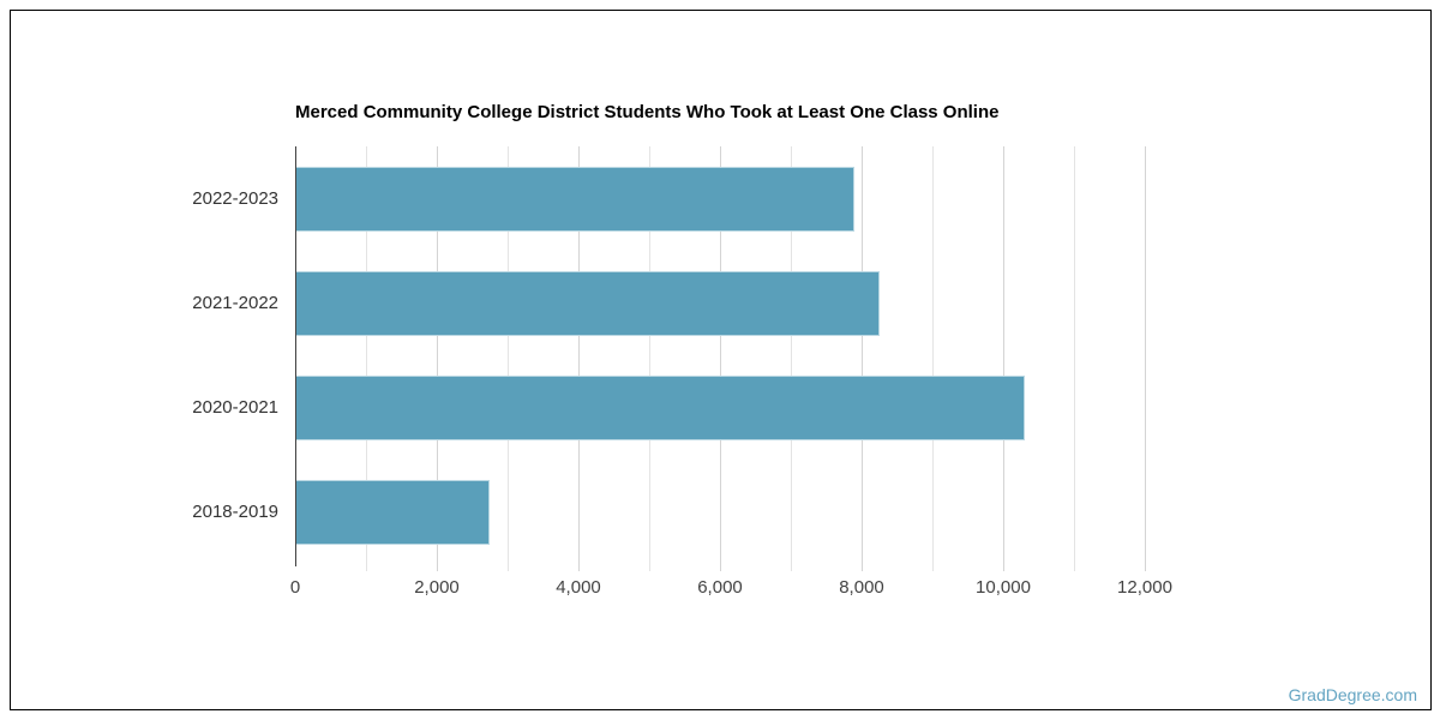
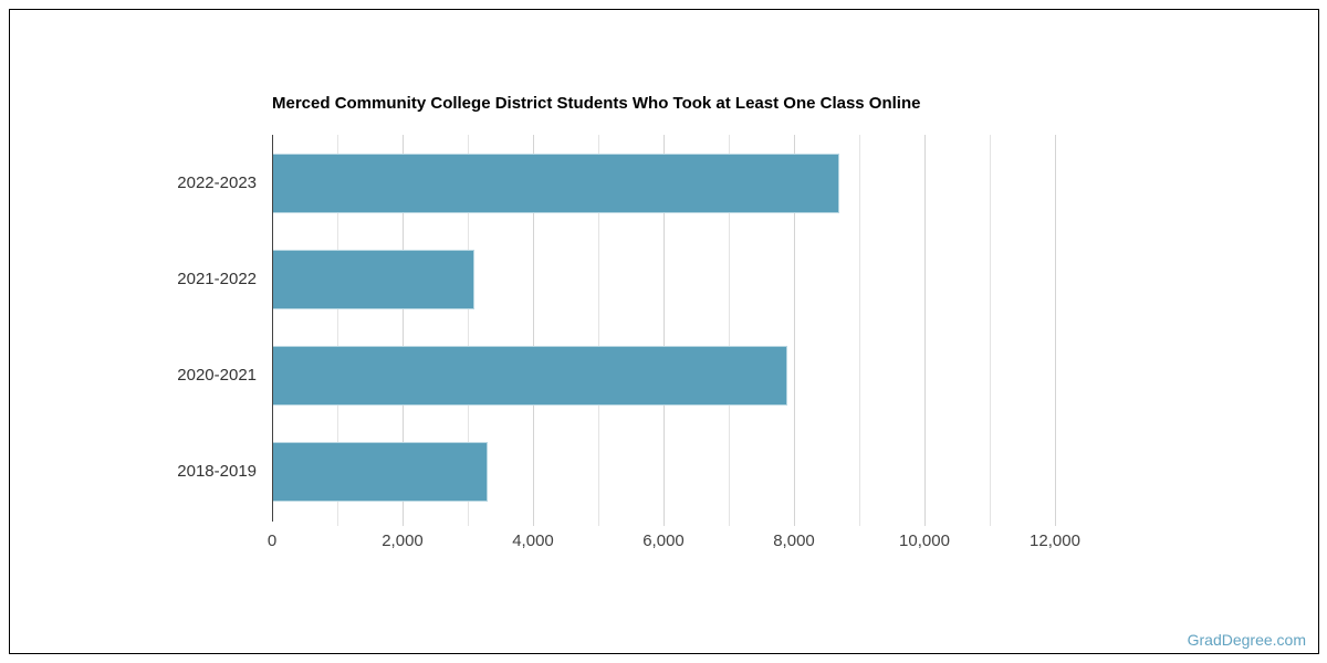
2022-2023: 7900 -> 8700
2021-2022: 8200 -> 3100
2020-2021: 10300 -> 7900
2018-2019: 2800 -> 3300
